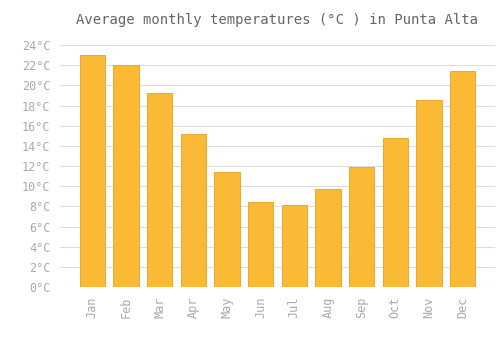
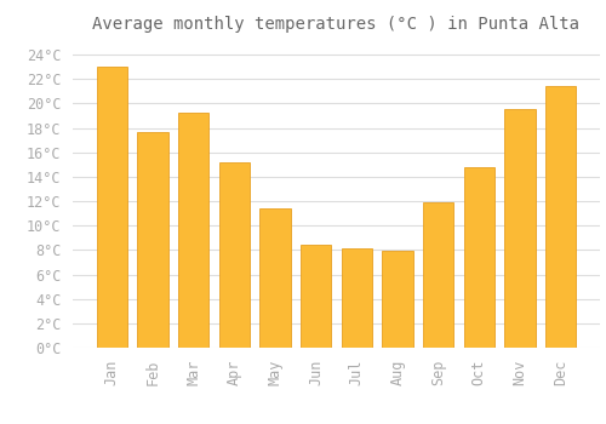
Feb: 22.0°C -> 17.7°C
Aug: 9.7°C -> 7.9°C
Nov: 18.6°C -> 19.5°C
